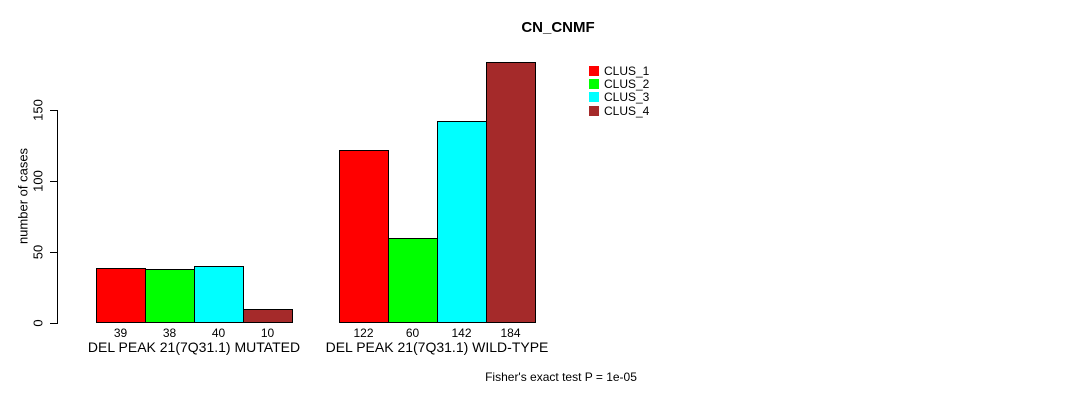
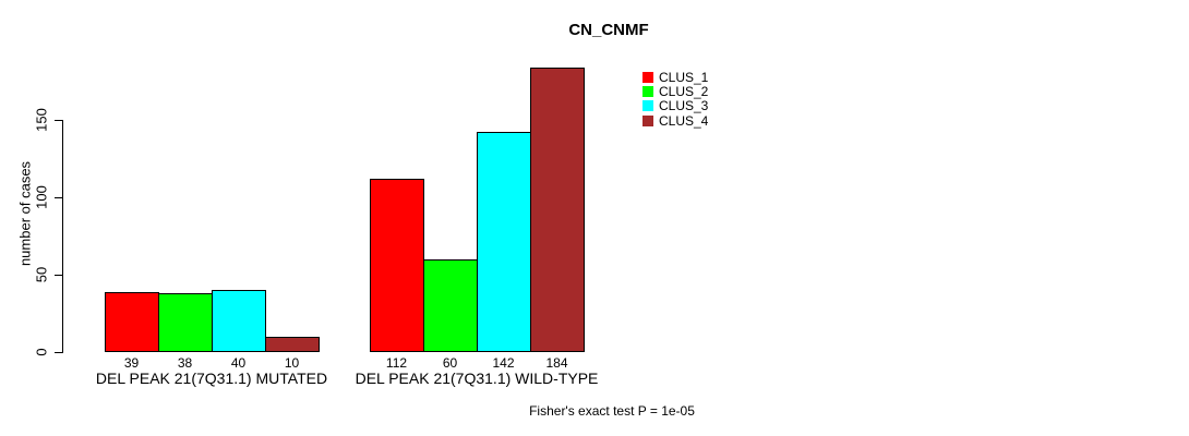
CLUS_1/DEL PEAK 21(7Q31.1) WILD-TYPE: 122 -> 112
